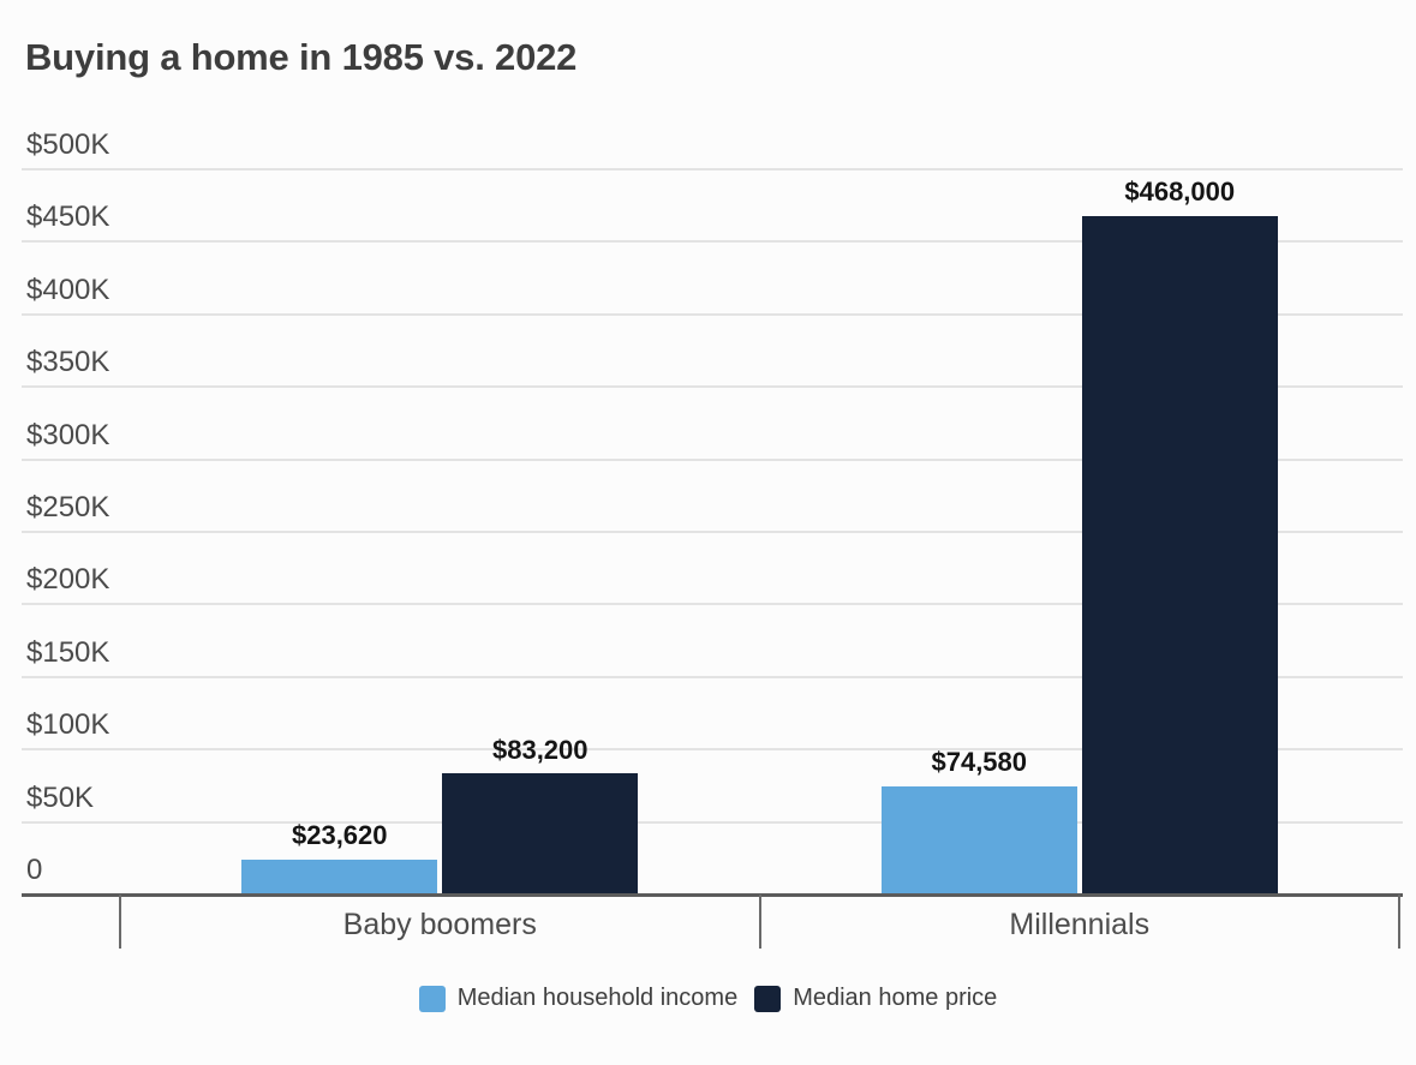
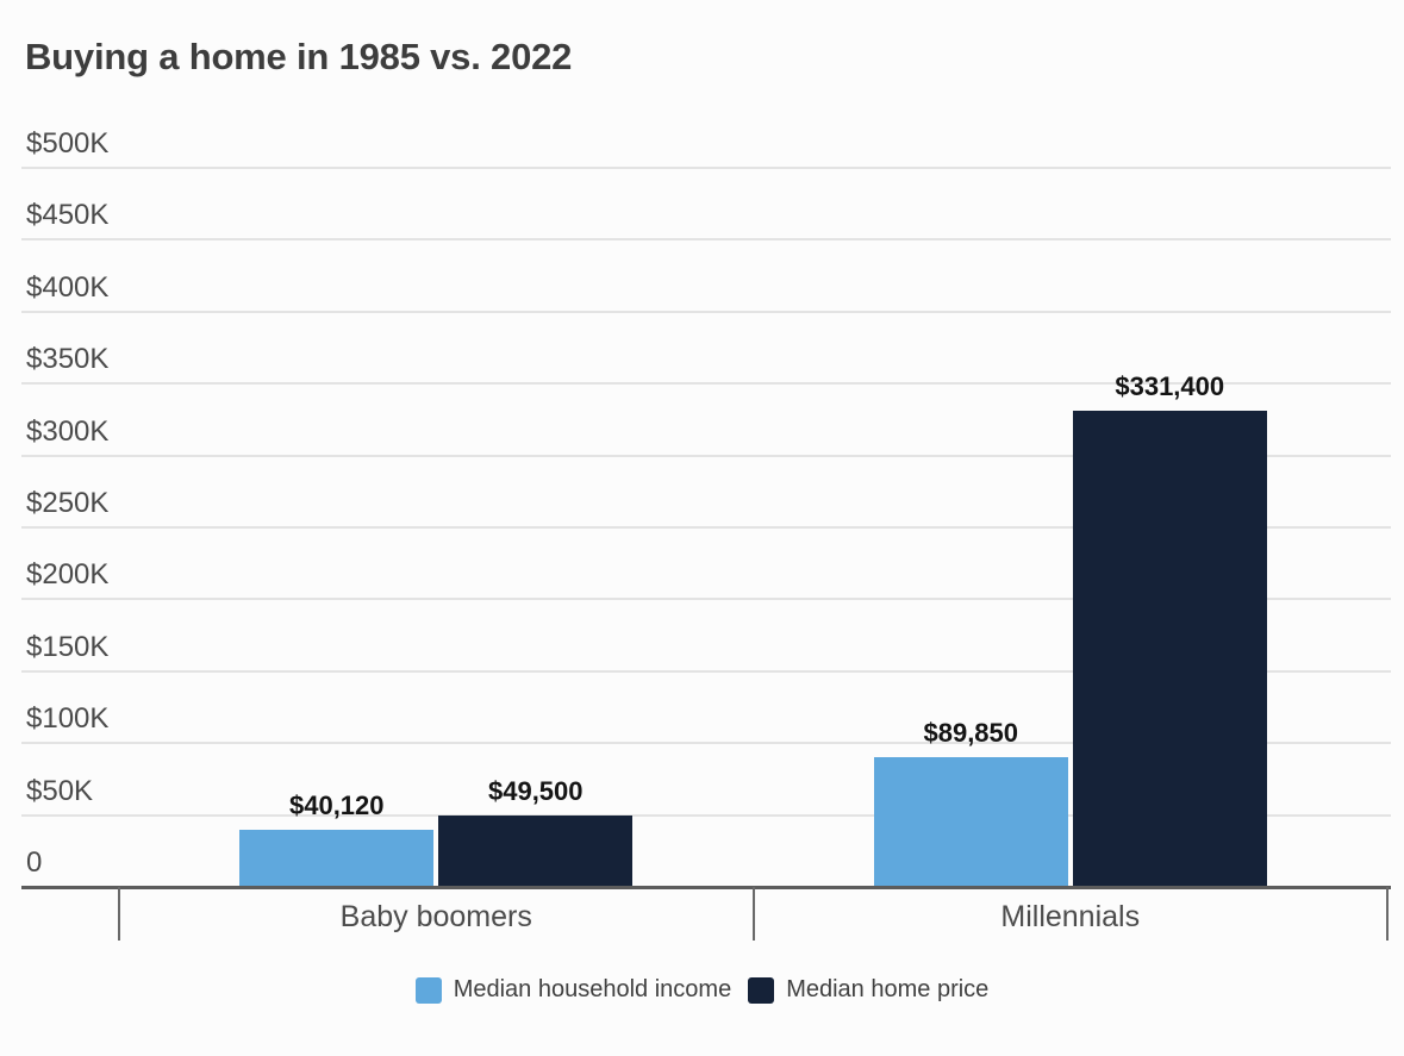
Median household income/Baby boomers: $23,620 -> $40,120
Median home price/Baby boomers: $83,200 -> $49,500
Median household income/Millennials: $74,580 -> $89,850
Median home price/Millennials: $468,000 -> $331,400
